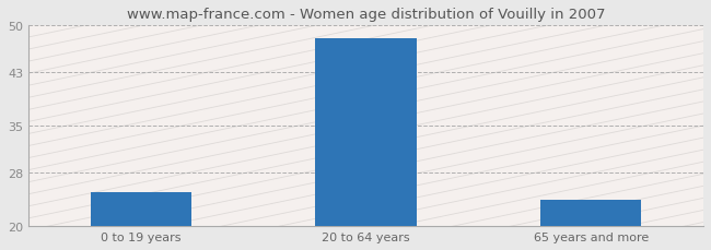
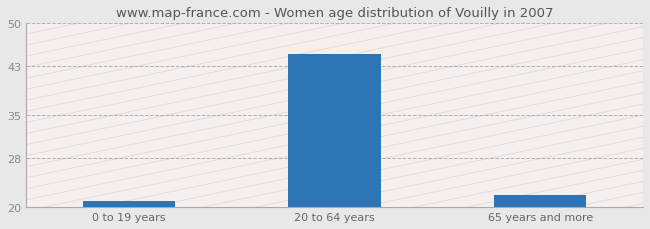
0 to 19 years: 25 -> 21
20 to 64 years: 48 -> 45
65 years and more: 24 -> 22
